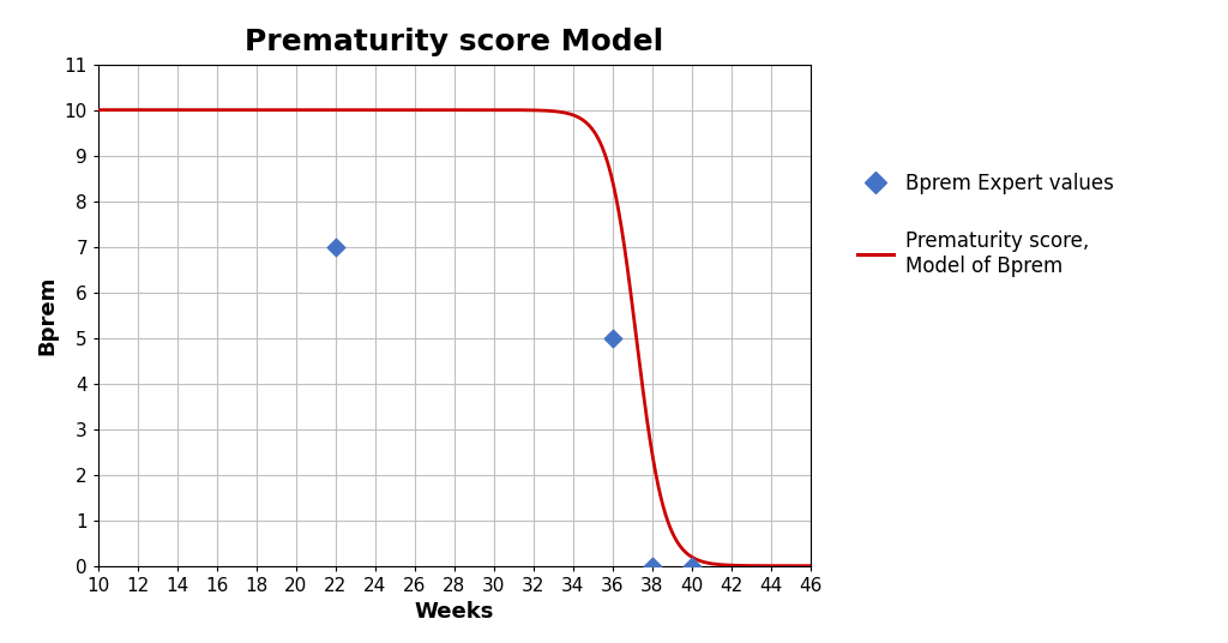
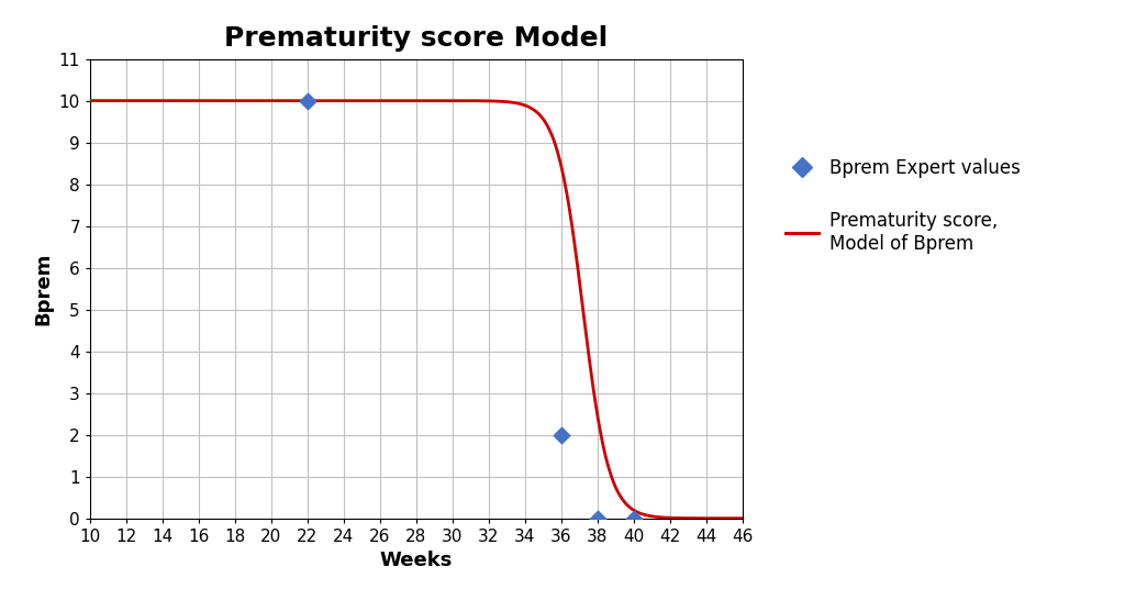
Bprem Expert values/22: 7 -> 10
Bprem Expert values/36: 5 -> 2
